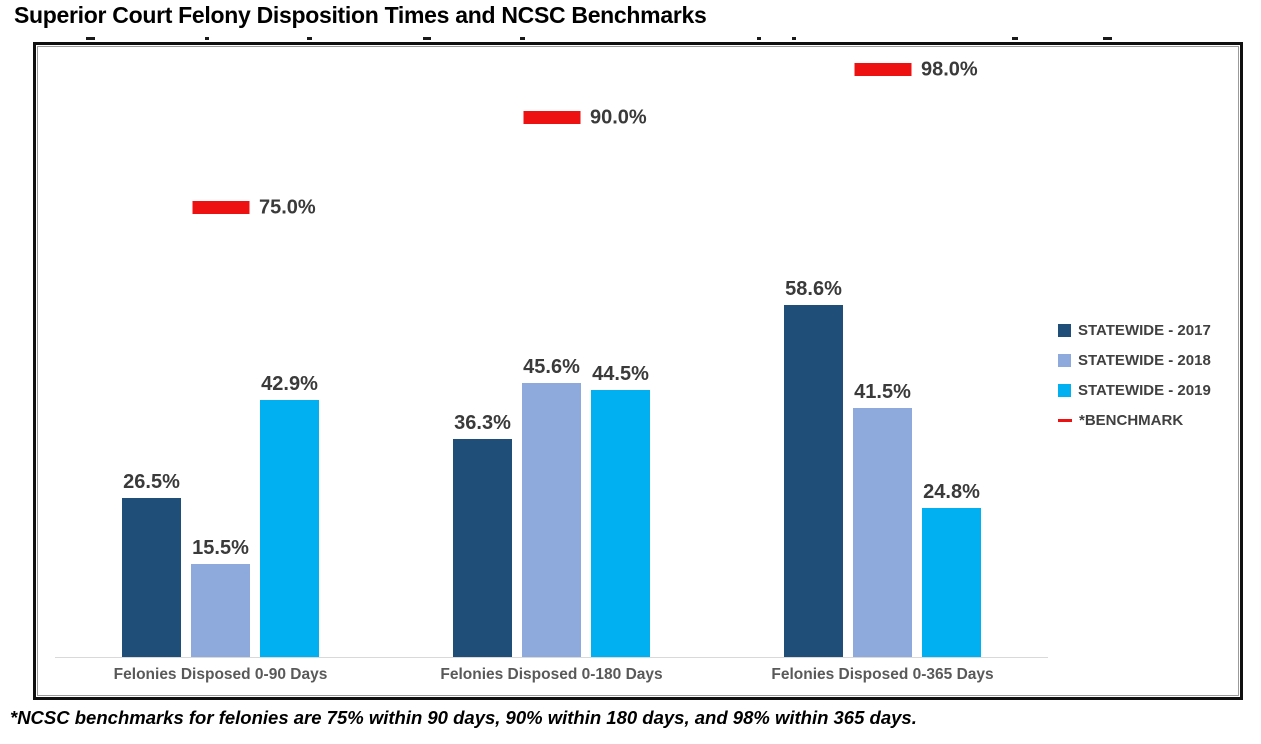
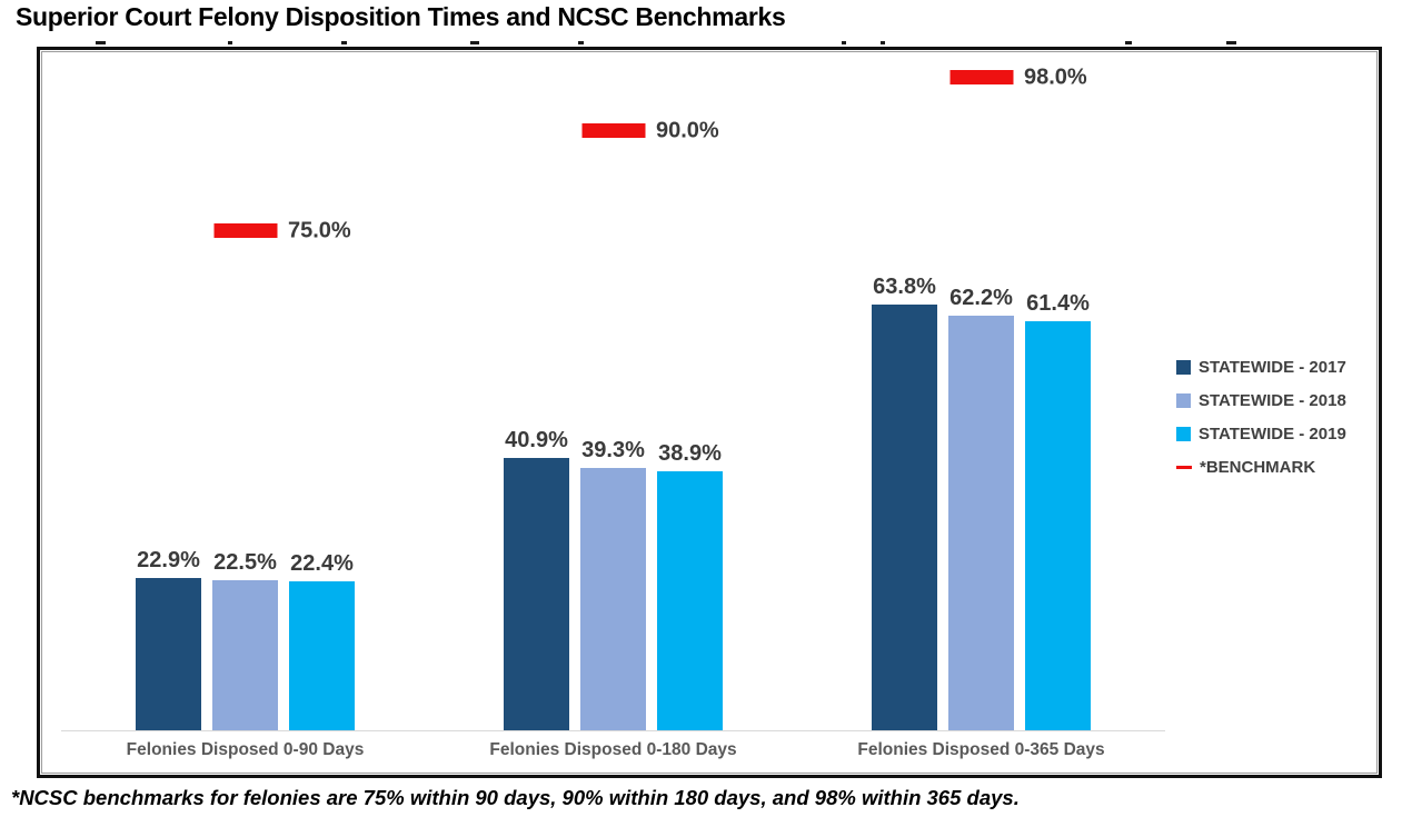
STATEWIDE - 2017/Felonies Disposed 0-90 Days: 26.5% -> 22.9%
STATEWIDE - 2018/Felonies Disposed 0-90 Days: 15.5% -> 22.5%
STATEWIDE - 2019/Felonies Disposed 0-90 Days: 42.9% -> 22.4%
STATEWIDE - 2017/Felonies Disposed 0-180 Days: 36.3% -> 40.9%
STATEWIDE - 2018/Felonies Disposed 0-180 Days: 45.6% -> 39.3%
STATEWIDE - 2019/Felonies Disposed 0-180 Days: 44.5% -> 38.9%
STATEWIDE - 2017/Felonies Disposed 0-365 Days: 58.6% -> 63.8%
STATEWIDE - 2018/Felonies Disposed 0-365 Days: 41.5% -> 62.2%
STATEWIDE - 2019/Felonies Disposed 0-365 Days: 24.8% -> 61.4%
